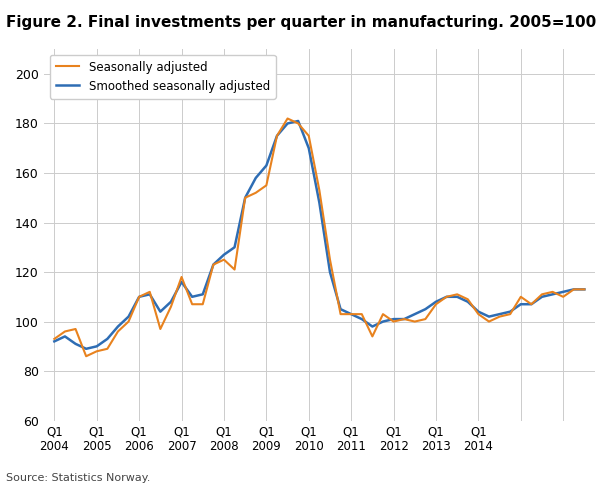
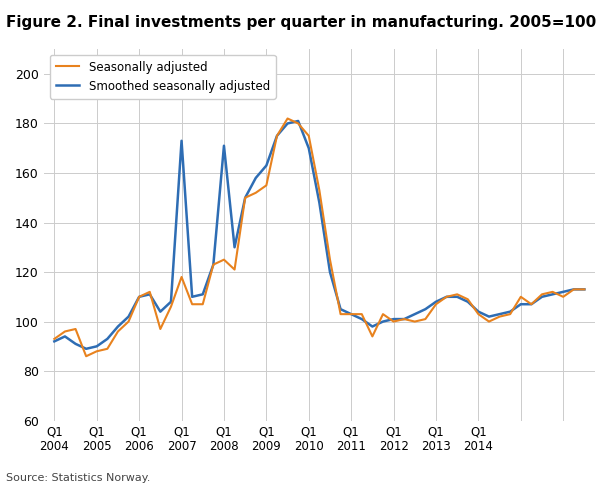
Smoothed seasonally adjusted/Q1 2007: 116 -> 173
Smoothed seasonally adjusted/Q1 2008: 127 -> 171
